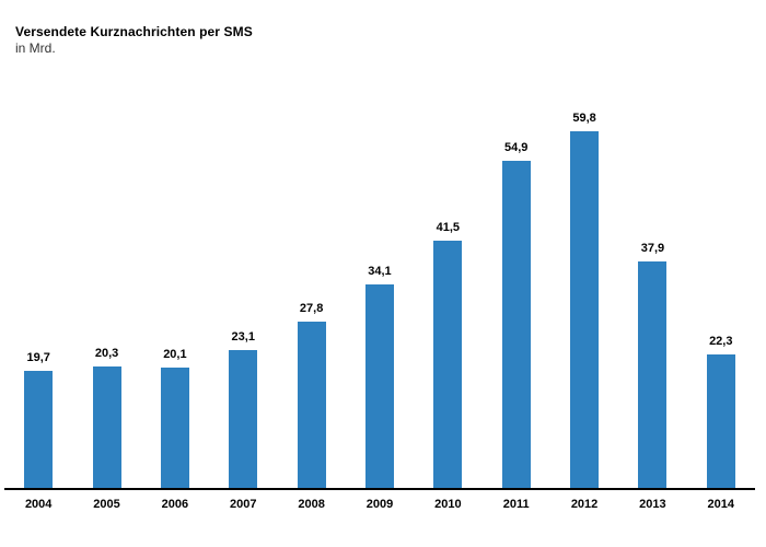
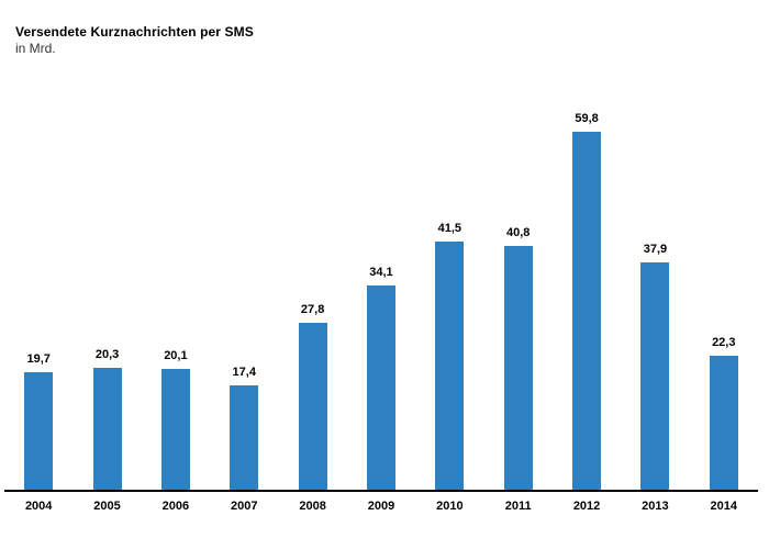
2007: 23,1 -> 17,4
2011: 54,9 -> 40,8
